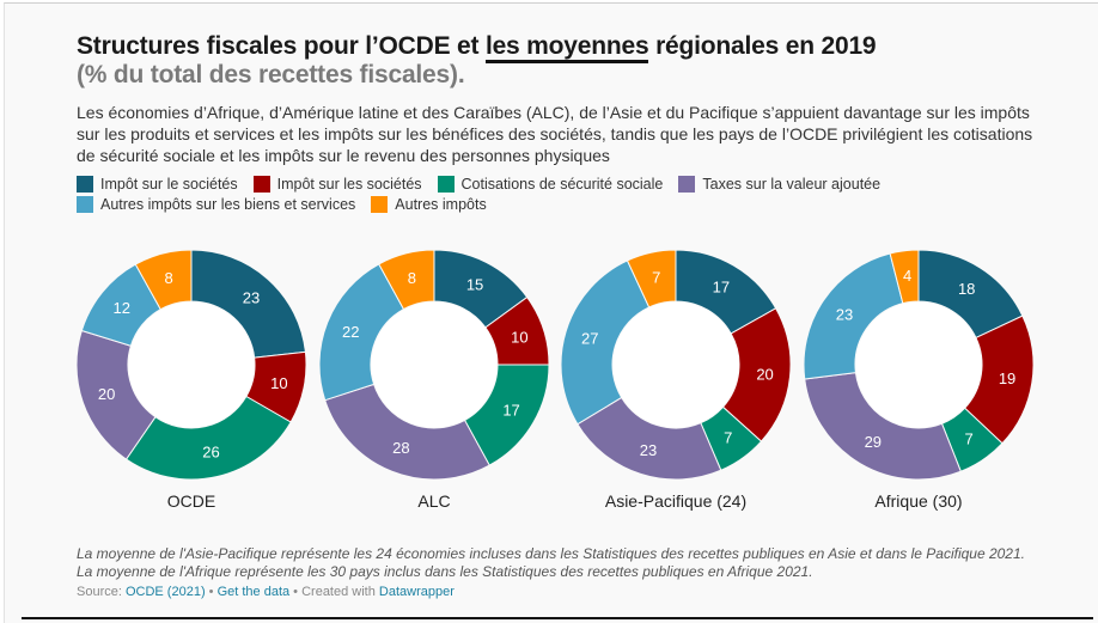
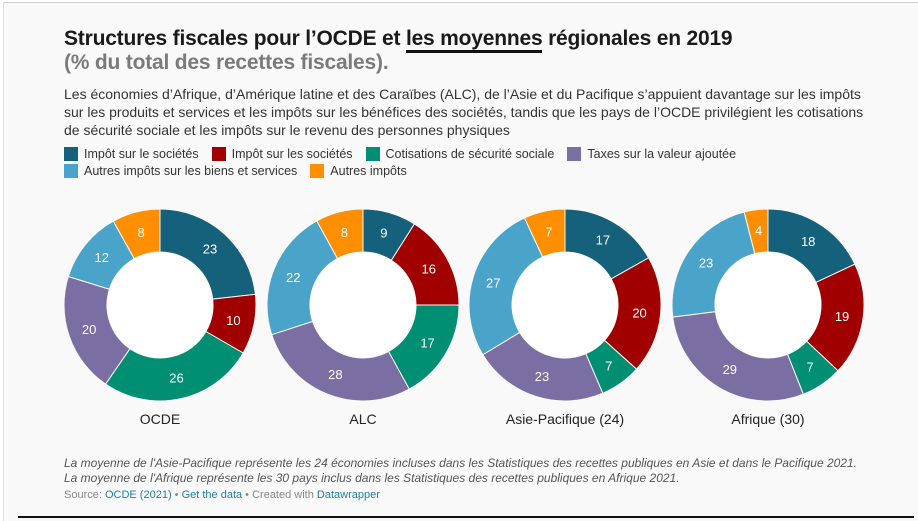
ALC/Impôt sur le sociétés: 15 -> 9
ALC/Impôt sur les sociétés: 10 -> 16
